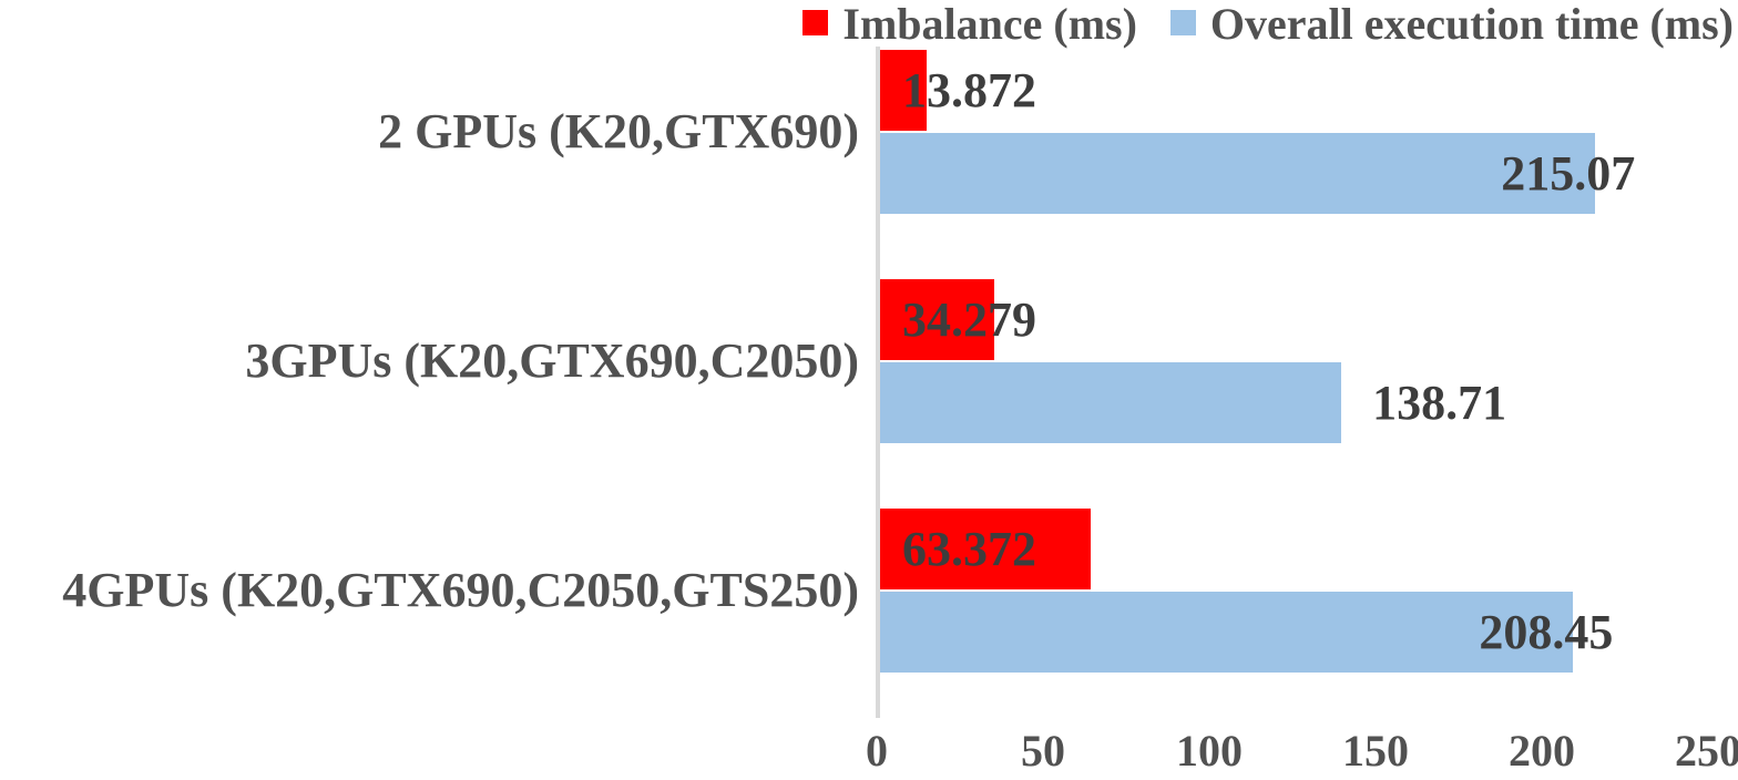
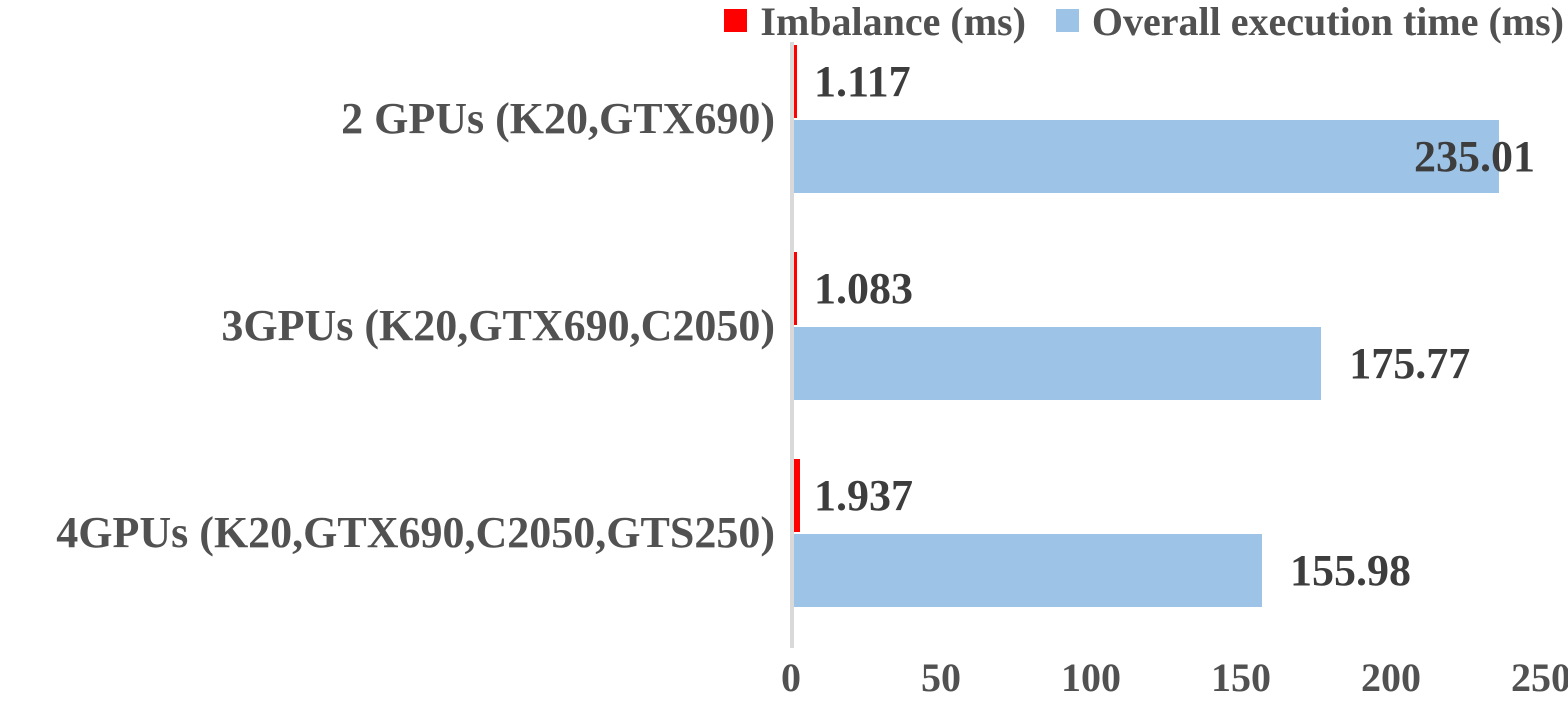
Imbalance (ms)/2 GPUs (K20,GTX690): 13.872 -> 1.117
Overall execution time (ms)/2 GPUs (K20,GTX690): 215.07 -> 235.01
Imbalance (ms)/3GPUs (K20,GTX690,C2050): 34.279 -> 1.083
Overall execution time (ms)/3GPUs (K20,GTX690,C2050): 138.71 -> 175.77
Imbalance (ms)/4GPUs (K20,GTX690,C2050,GTS250): 63.372 -> 1.937
Overall execution time (ms)/4GPUs (K20,GTX690,C2050,GTS250): 208.45 -> 155.98
